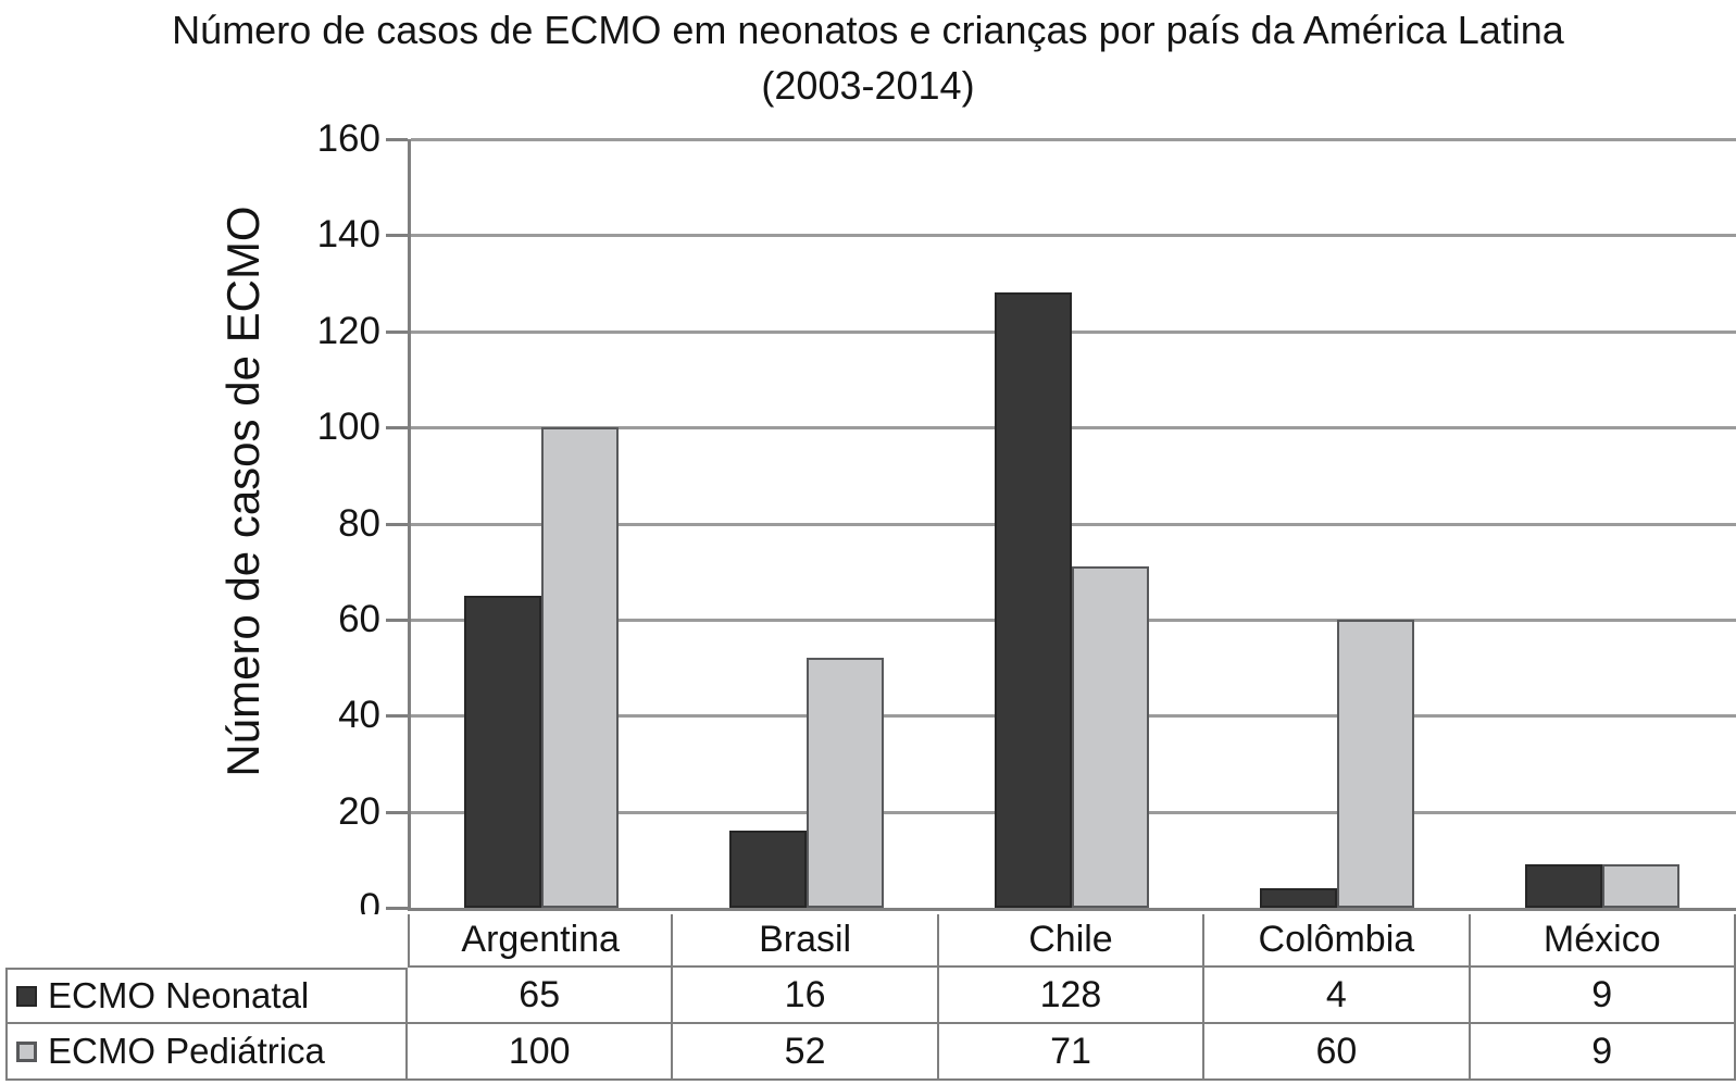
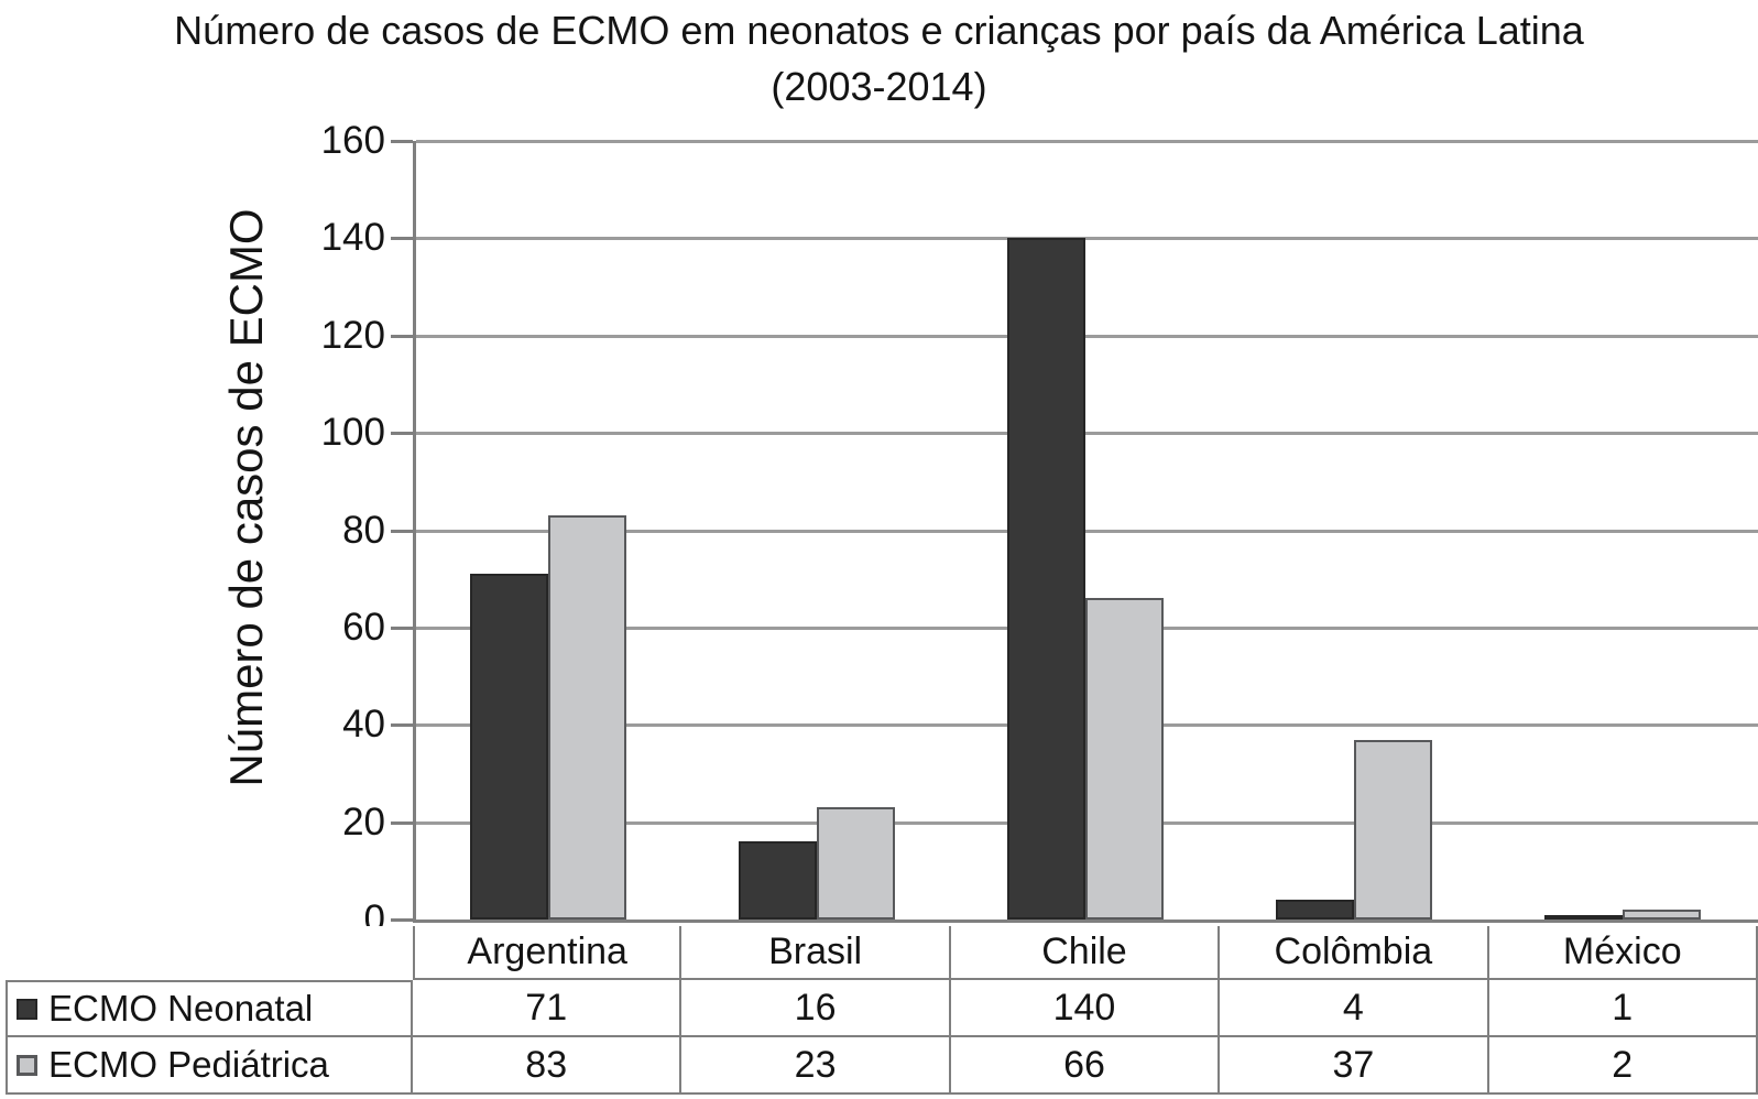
ECMO Neonatal/Argentina: 65 -> 71
ECMO Pediátrica/Argentina: 100 -> 83
ECMO Pediátrica/Brasil: 52 -> 23
ECMO Neonatal/Chile: 128 -> 140
ECMO Pediátrica/Chile: 71 -> 66
ECMO Pediátrica/Colômbia: 60 -> 37
ECMO Neonatal/México: 9 -> 1
ECMO Pediátrica/México: 9 -> 2
